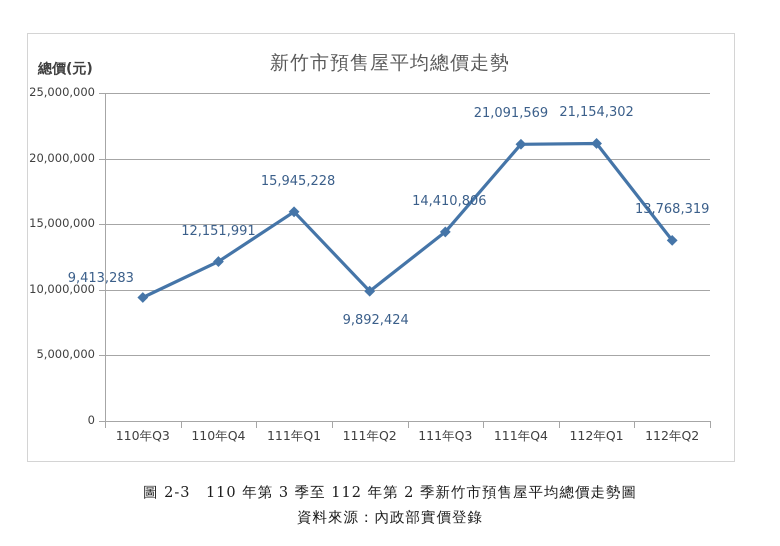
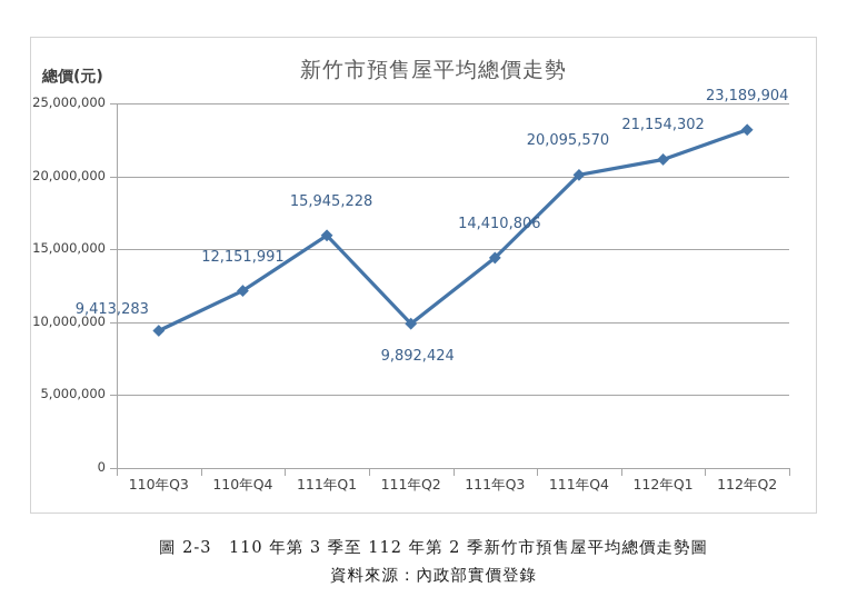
111年Q4: 21,091,569 -> 20,095,570
112年Q2: 13,768,319 -> 23,189,904
